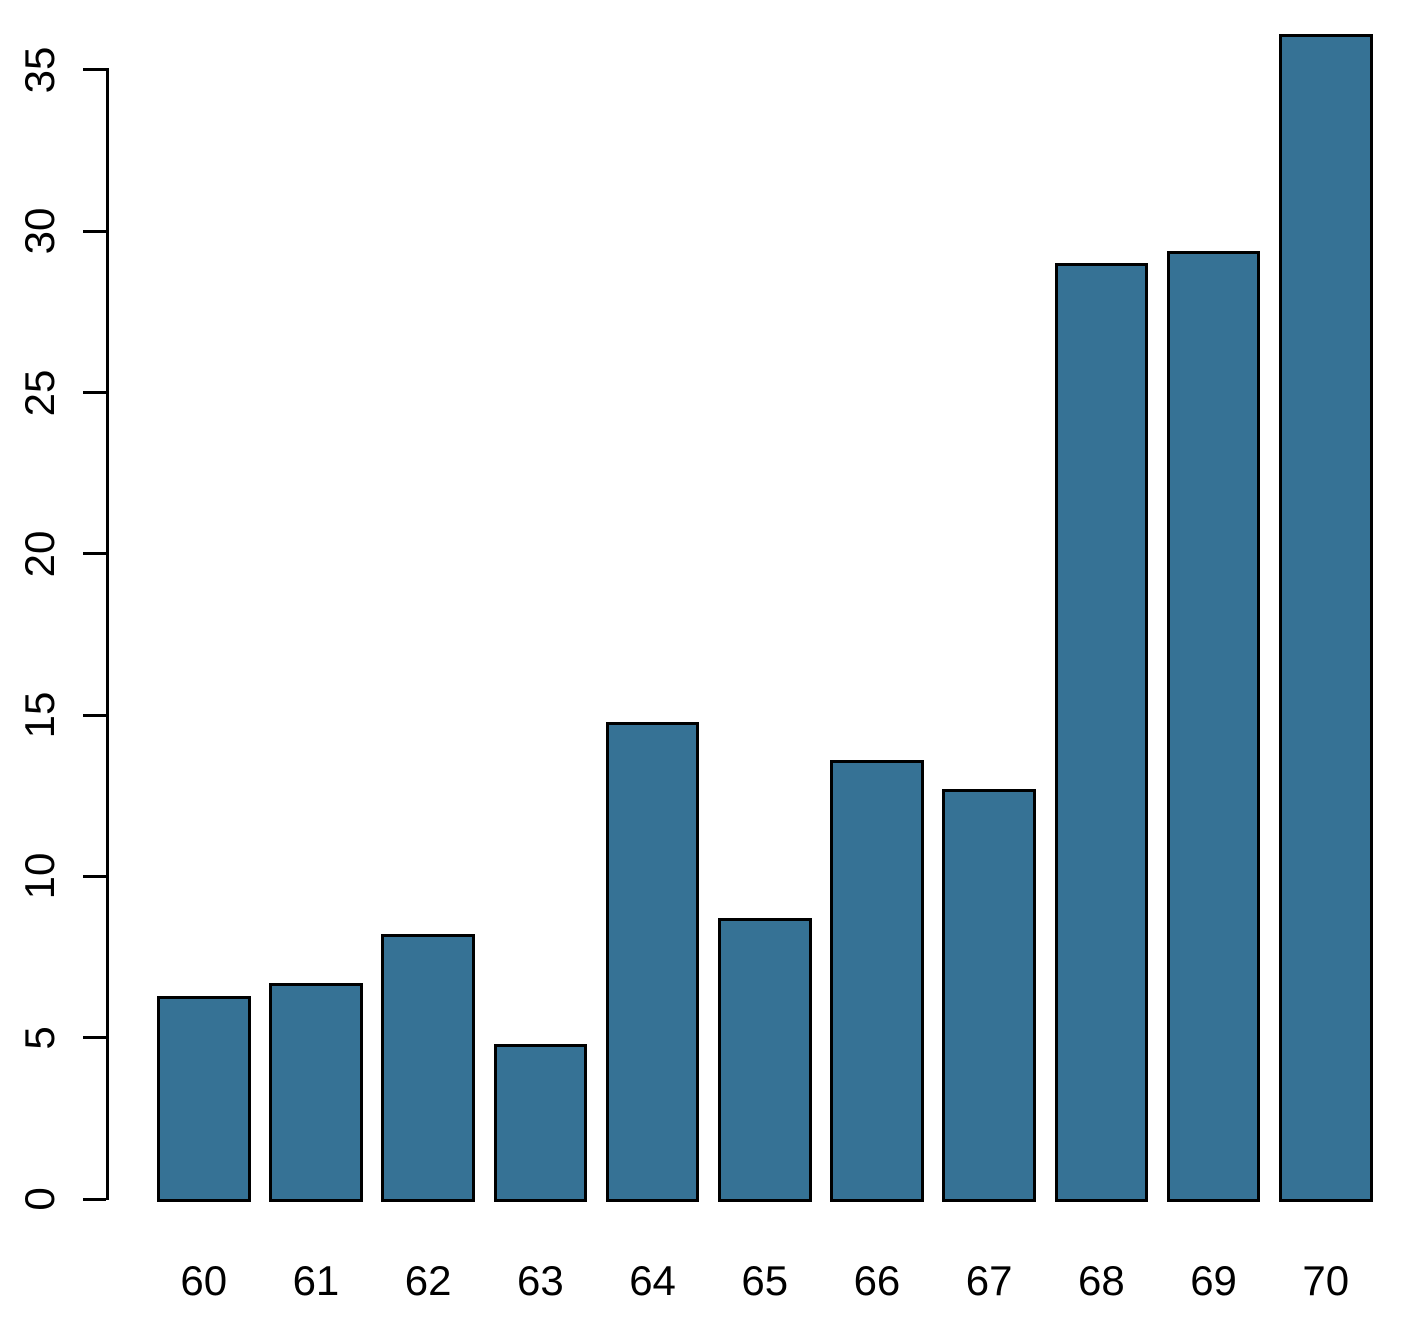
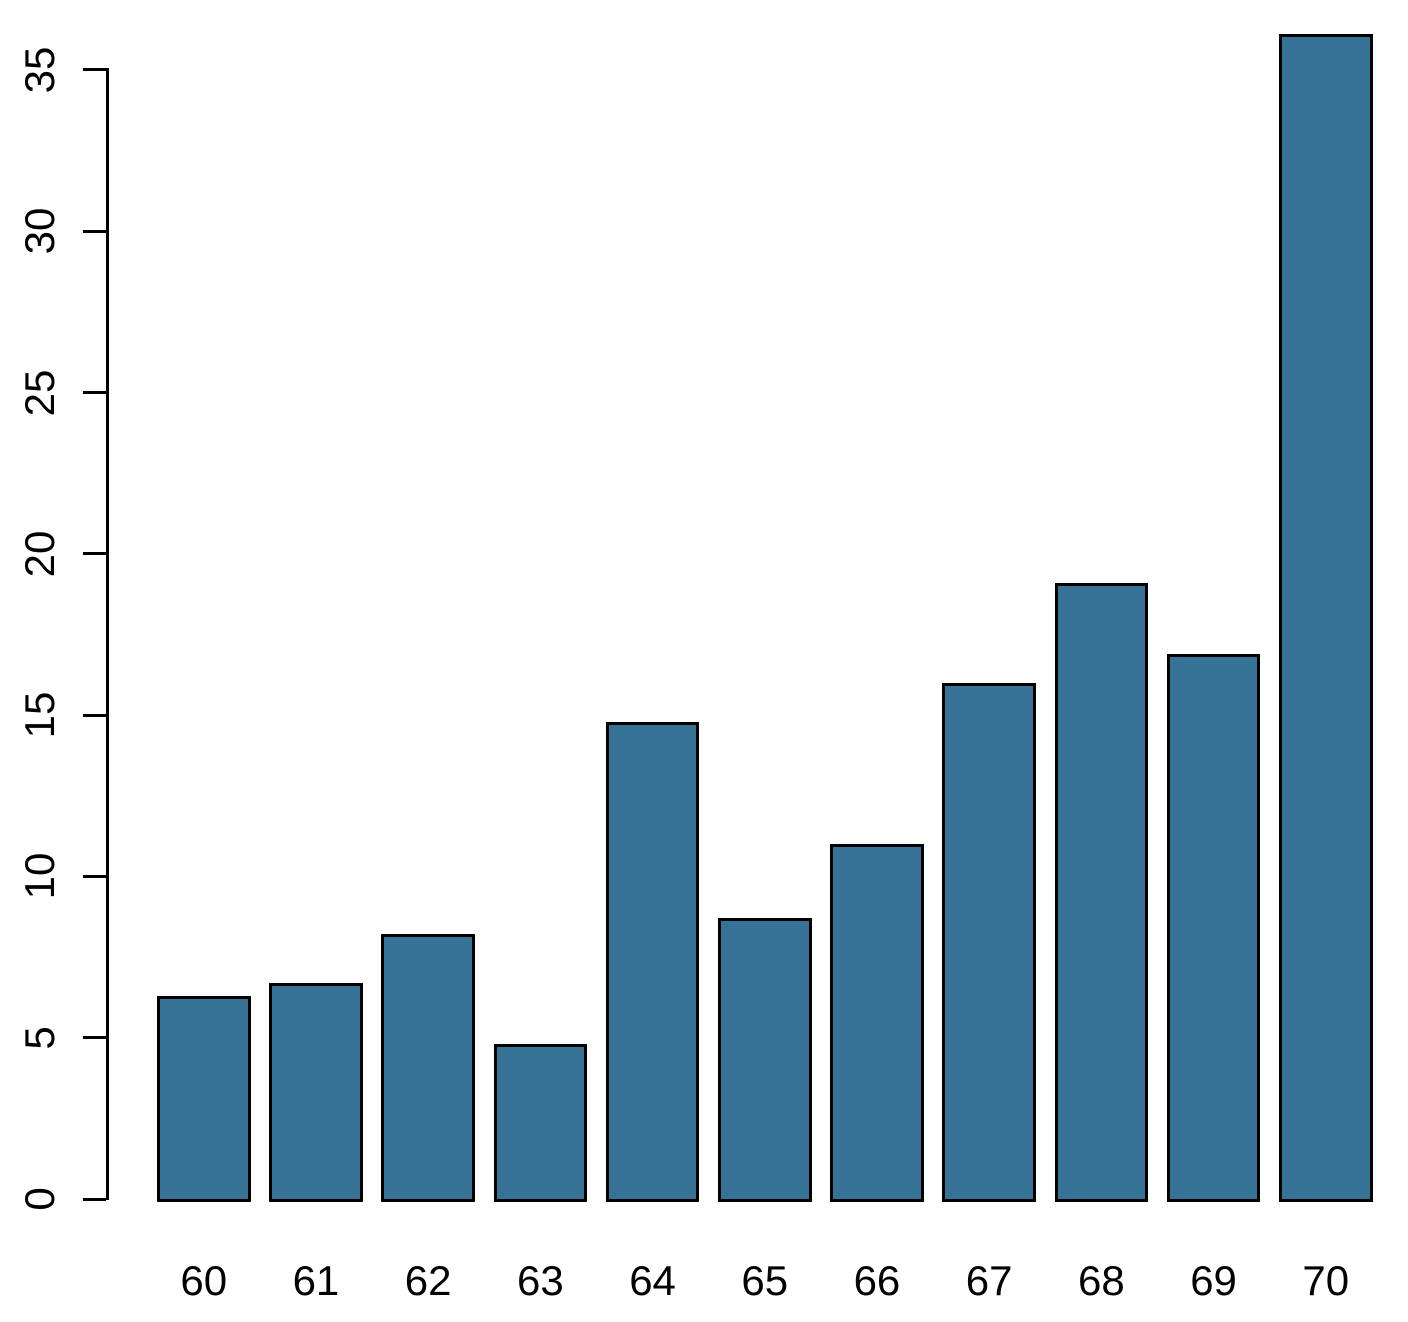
66: 13.6 -> 11.0
67: 12.7 -> 16.0
68: 29.0 -> 19.1
69: 29.4 -> 16.9
